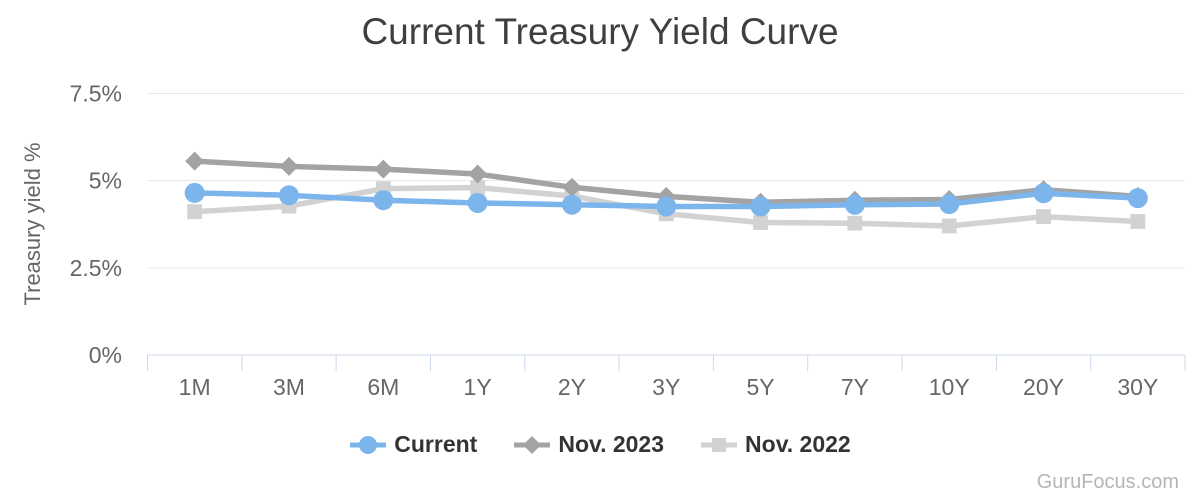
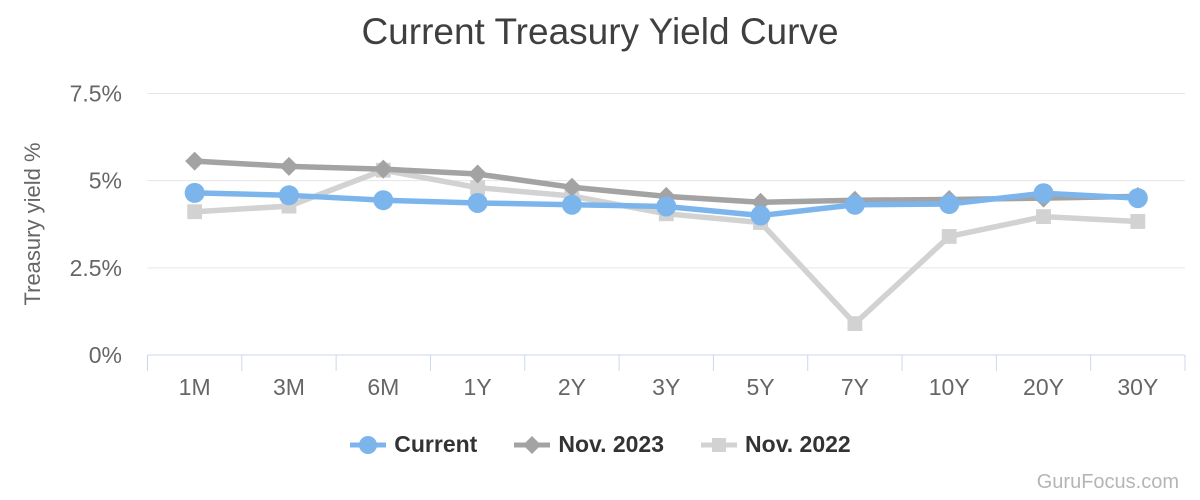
Nov. 2022/6M: 4.8% -> 5.3%
Current/5Y: 4.3% -> 4.0%
Nov. 2022/7Y: 3.8% -> 0.9%
Nov. 2022/10Y: 3.7% -> 3.4%
Nov. 2023/20Y: 4.7% -> 4.5%
